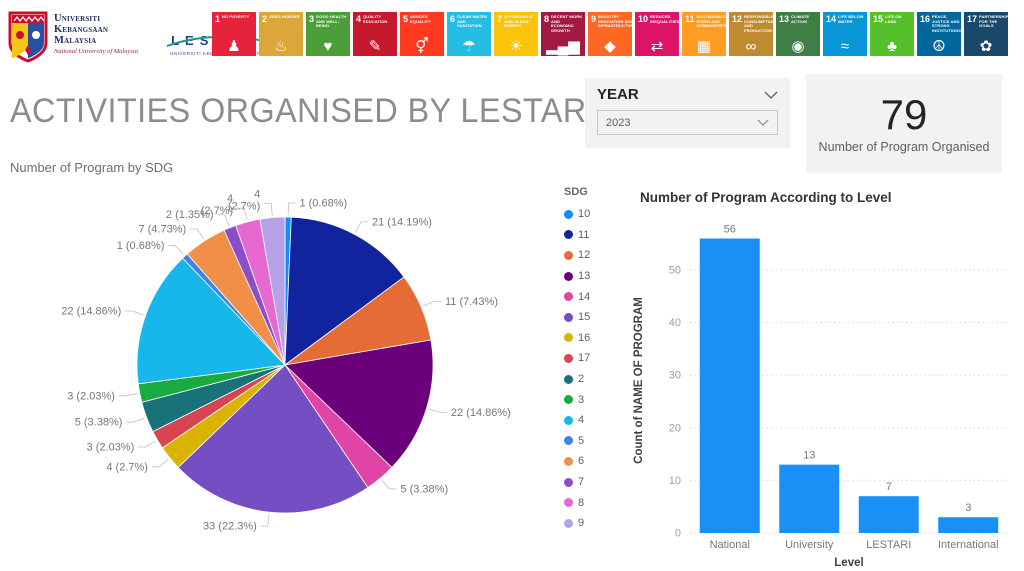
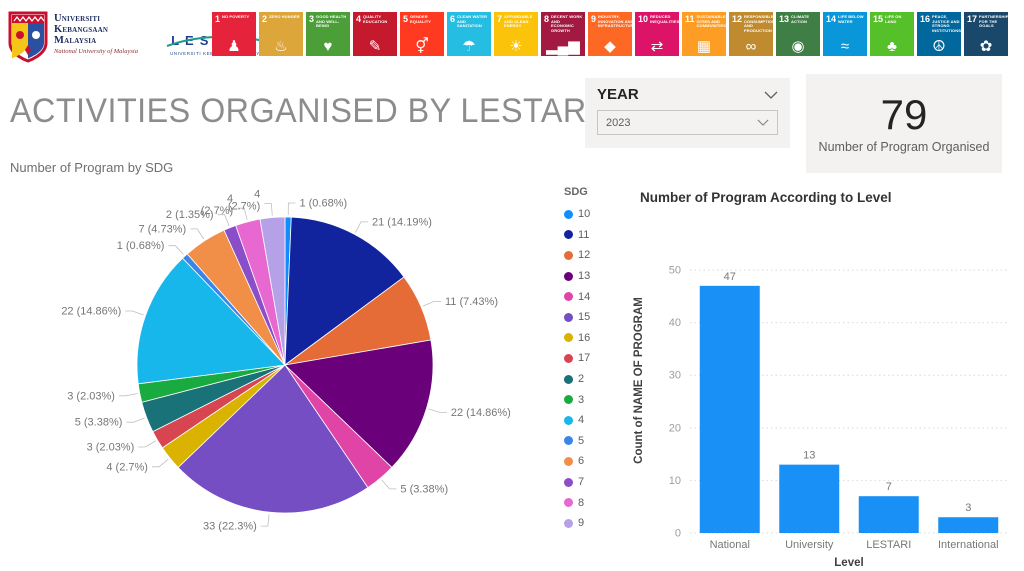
Number of Program According to Level/National: 56 -> 47
